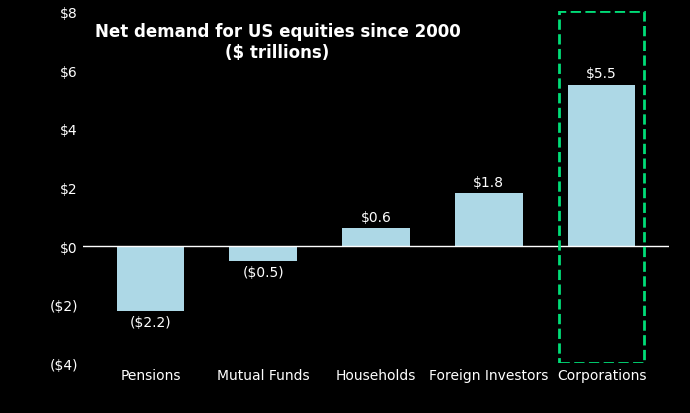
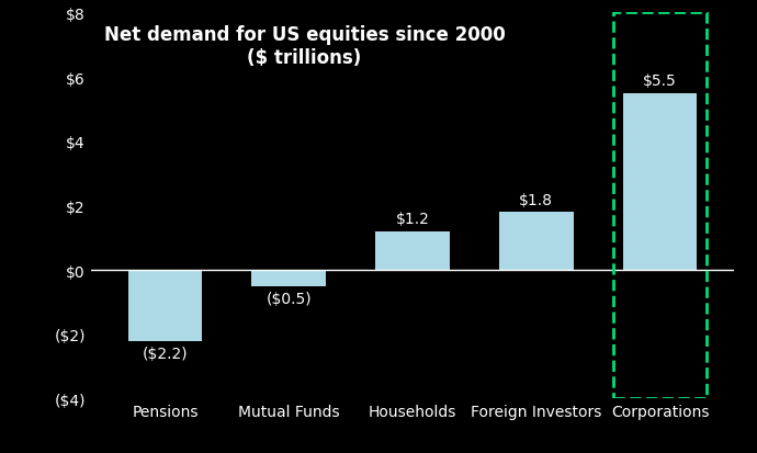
Households: $0.6 -> $1.2
